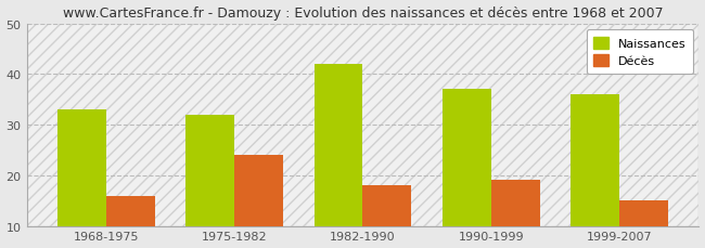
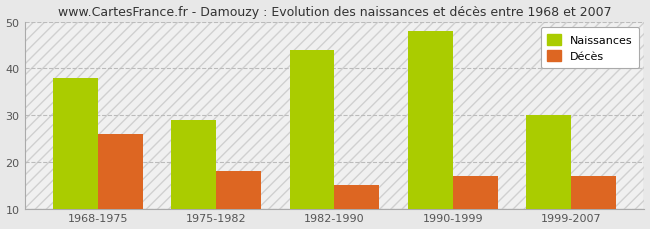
Naissances/1968-1975: 33 -> 38
Décès/1968-1975: 16 -> 26
Naissances/1975-1982: 32 -> 29
Décès/1975-1982: 24 -> 18
Naissances/1982-1990: 42 -> 44
Décès/1982-1990: 18 -> 15
Naissances/1990-1999: 37 -> 48
Décès/1990-1999: 19 -> 17
Naissances/1999-2007: 36 -> 30
Décès/1999-2007: 15 -> 17
